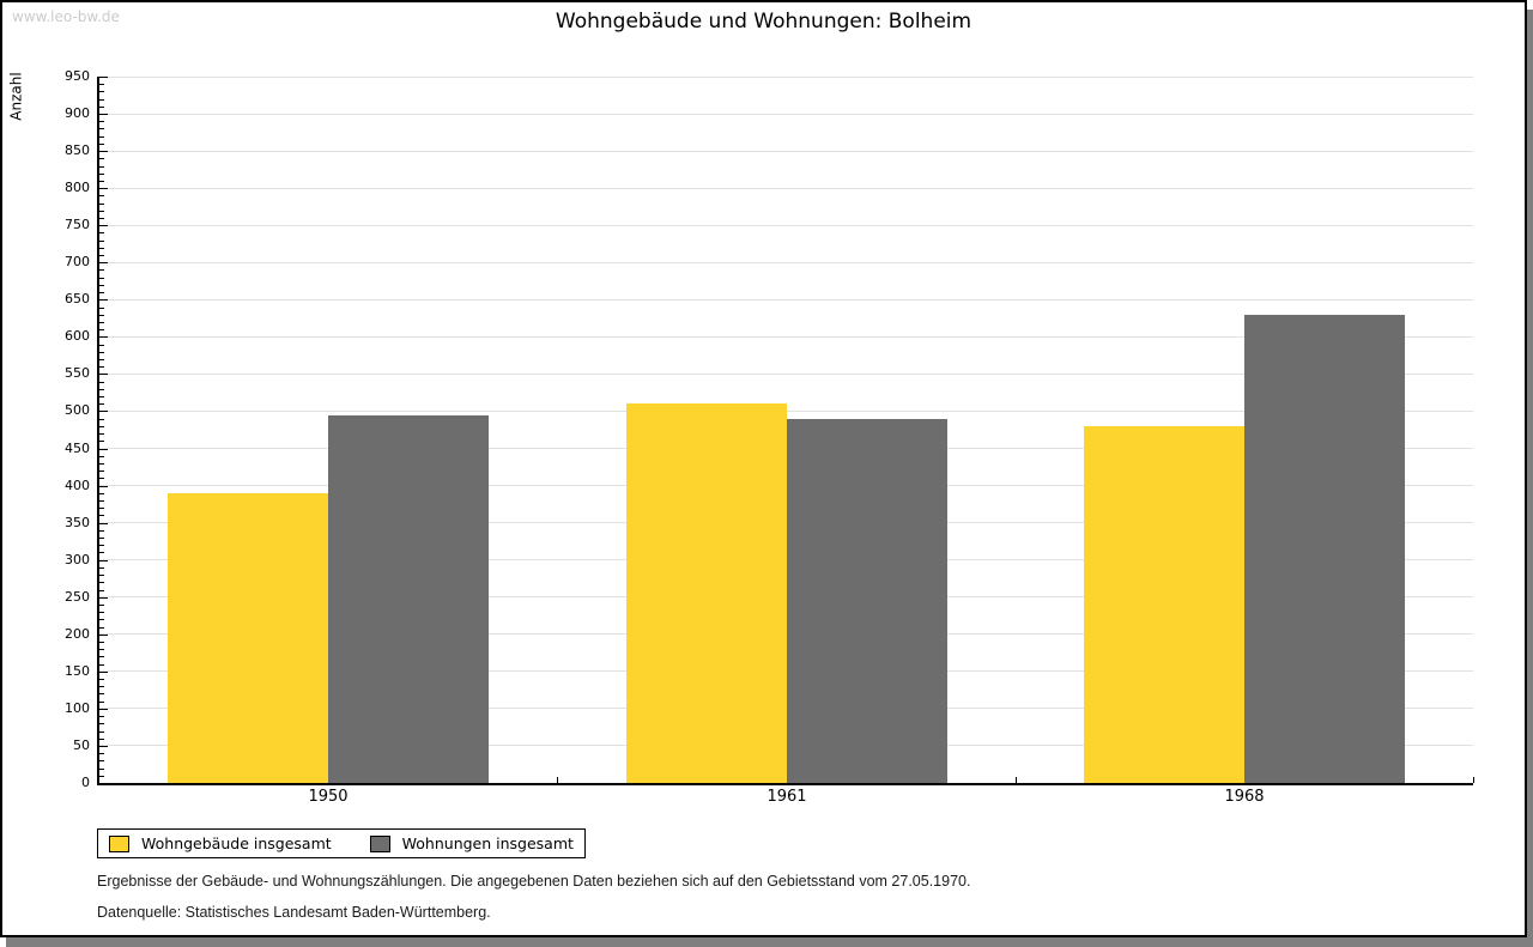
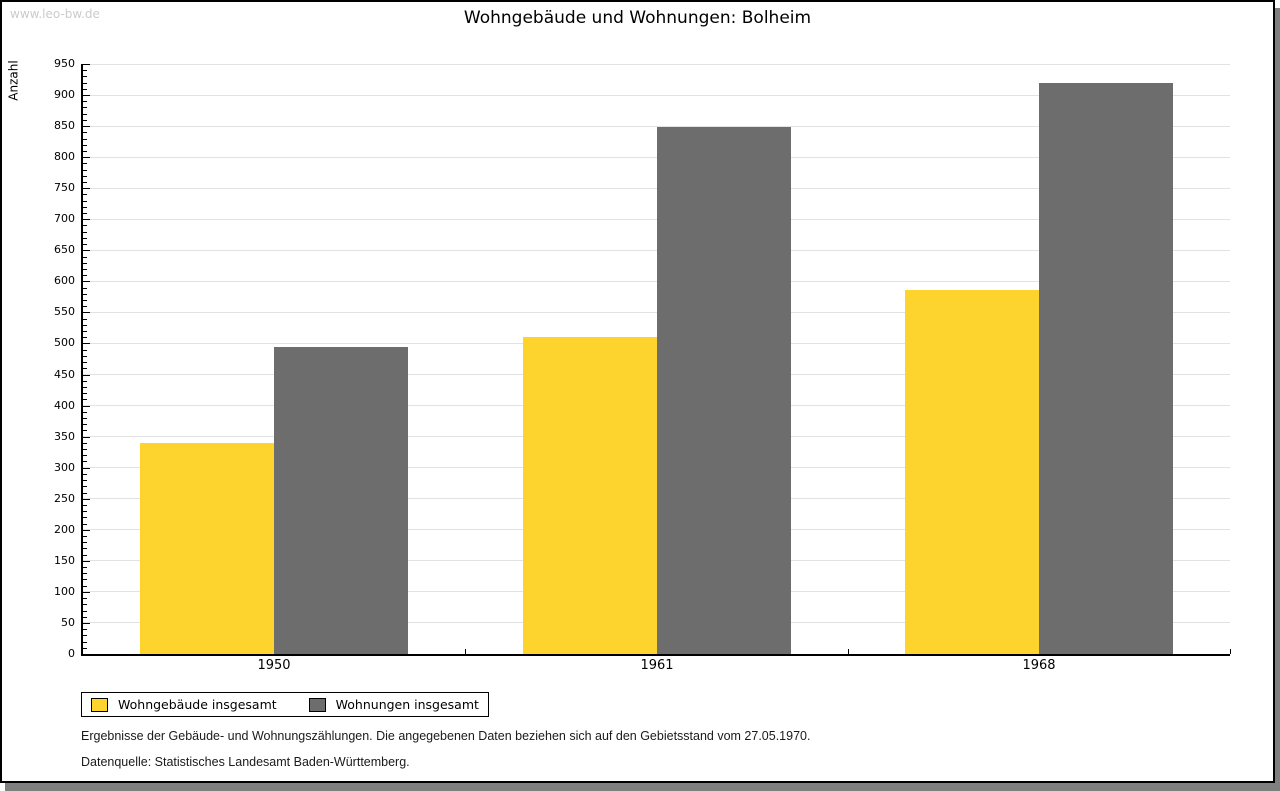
Wohngebäude insgesamt/1950: 390 -> 340
Wohnungen insgesamt/1961: 490 -> 850
Wohngebäude insgesamt/1968: 480 -> 590
Wohnungen insgesamt/1968: 630 -> 920
